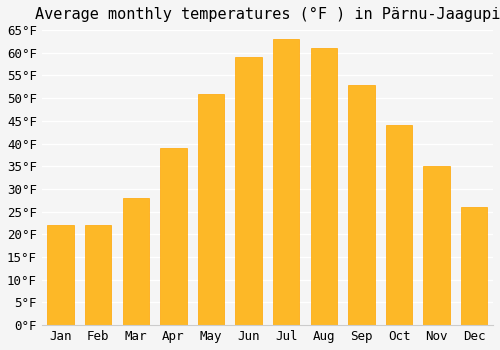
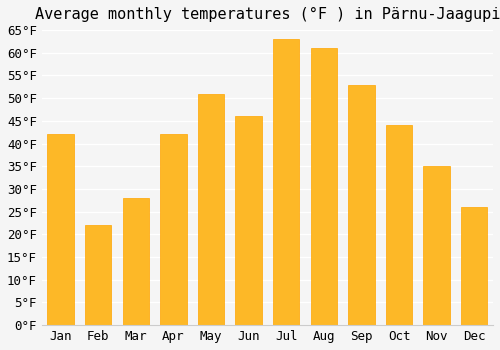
Jan: 22°F -> 42°F
Apr: 39°F -> 42°F
Jun: 59°F -> 46°F
